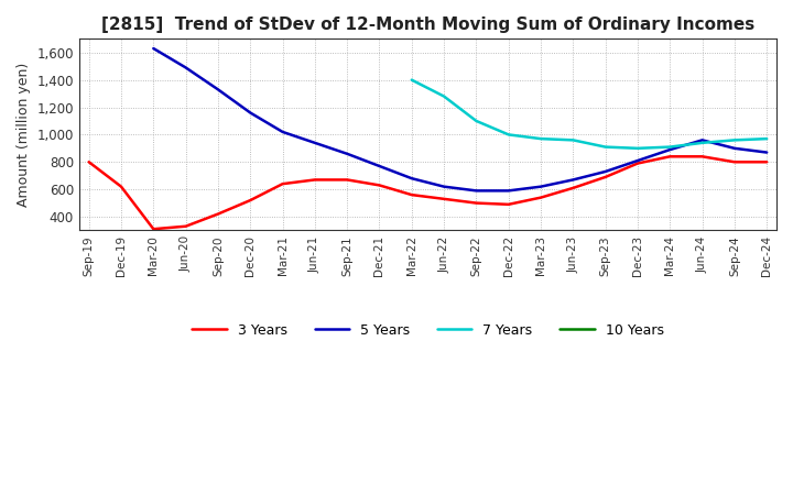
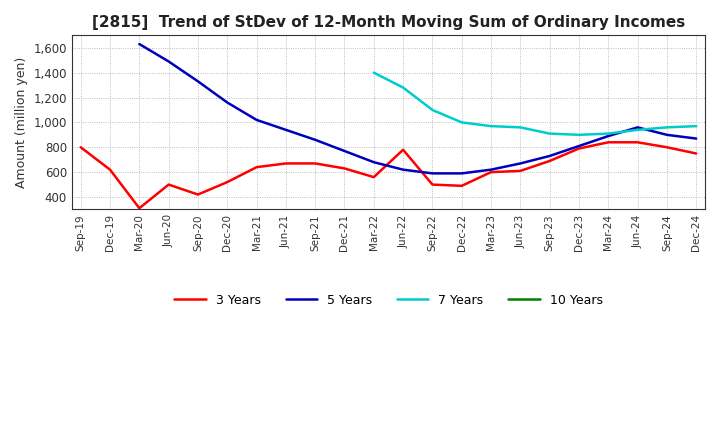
3 Years/Jun-20: 330 -> 500
3 Years/Jun-22: 530 -> 780
3 Years/Mar-23: 540 -> 600
3 Years/Dec-24: 800 -> 750
